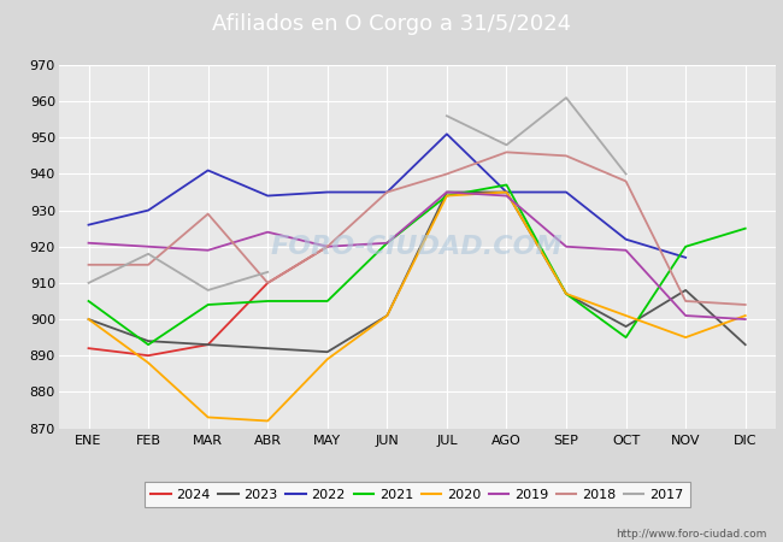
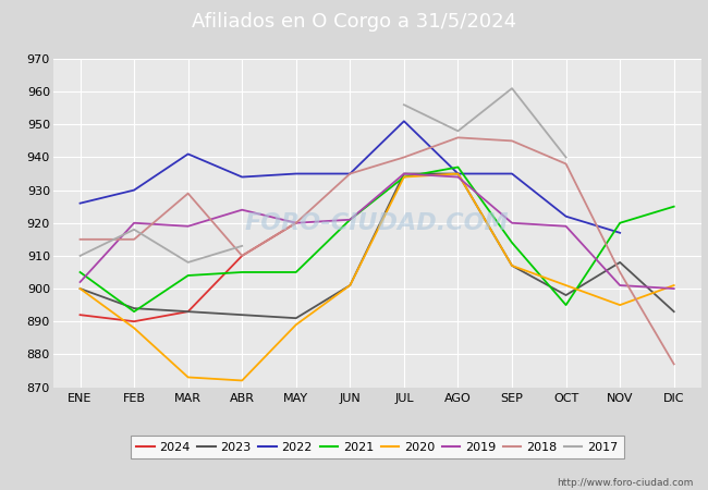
2019/ENE: 921 -> 902
2021/SEP: 907 -> 914
2018/DIC: 904 -> 877
